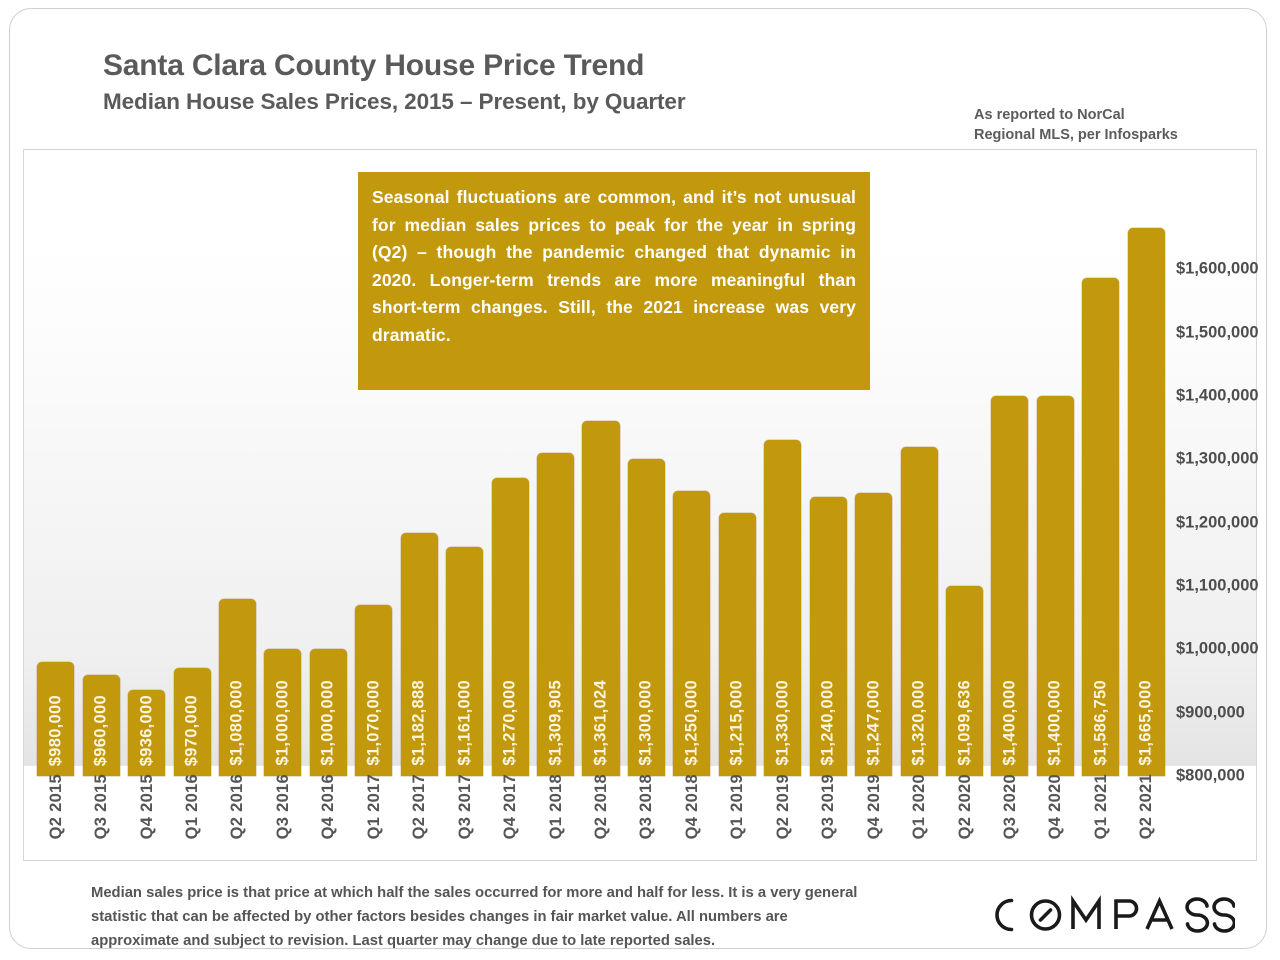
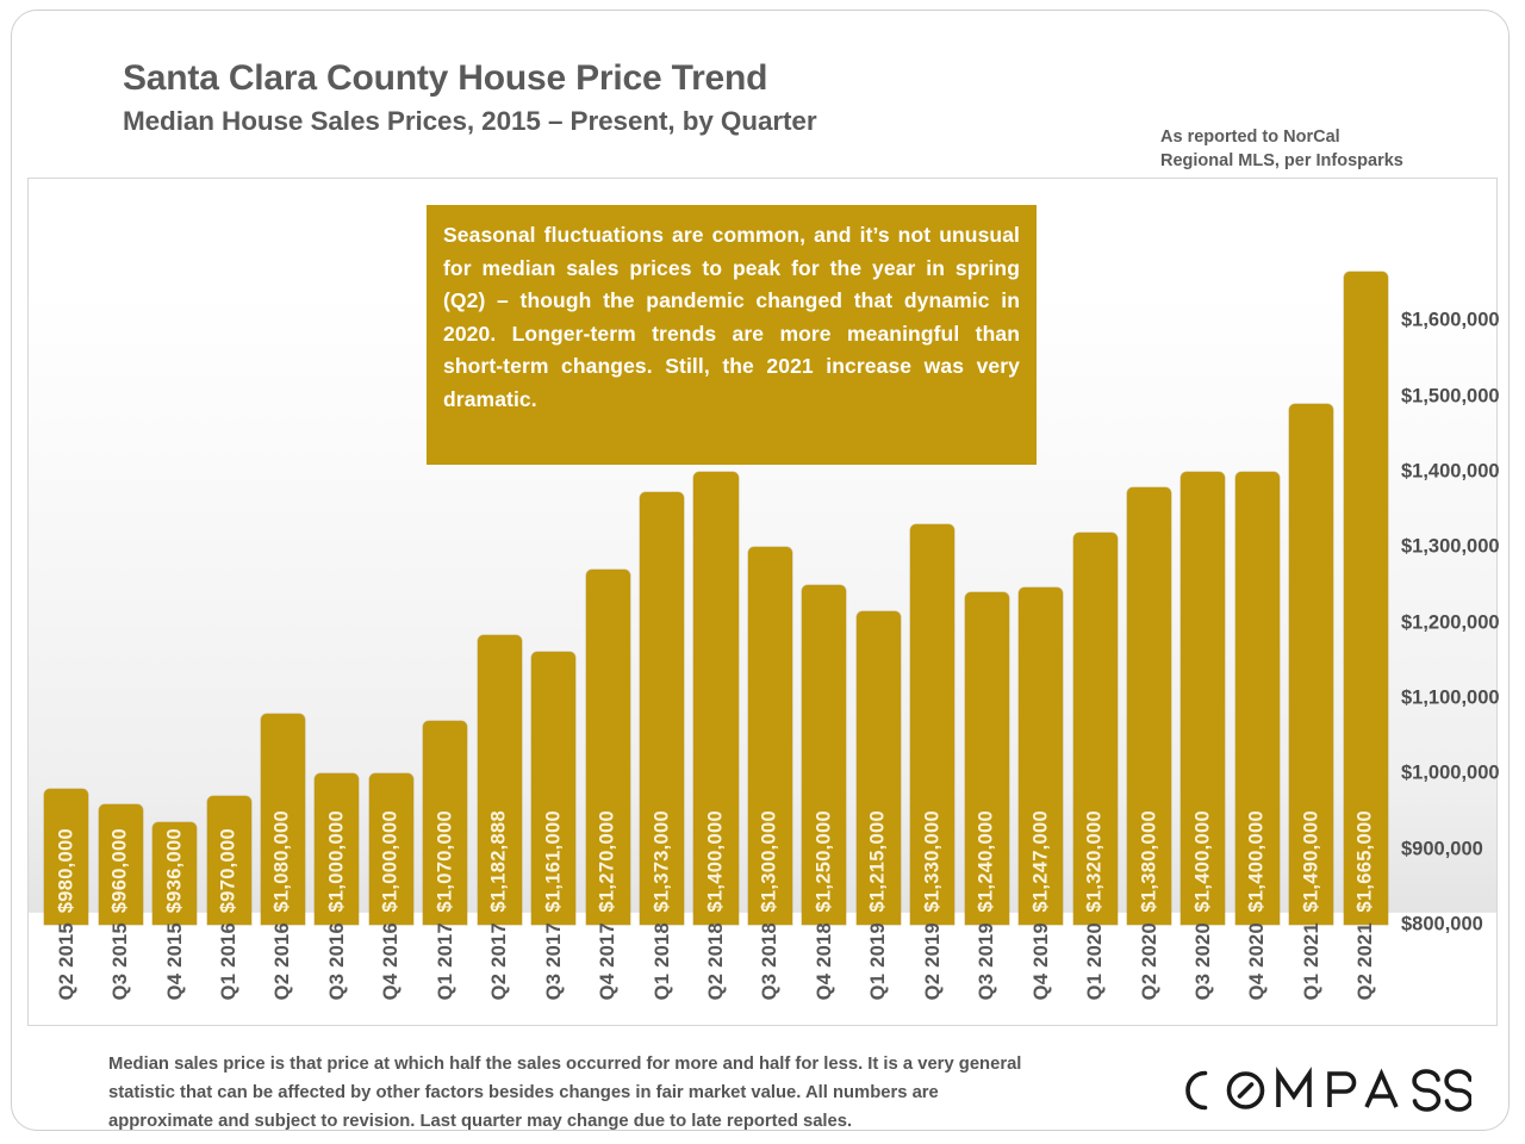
Q1 2018: $1,309,905 -> $1,373,000
Q2 2018: $1,361,024 -> $1,400,000
Q2 2020: $1,099,636 -> $1,380,000
Q1 2021: $1,586,750 -> $1,490,000
